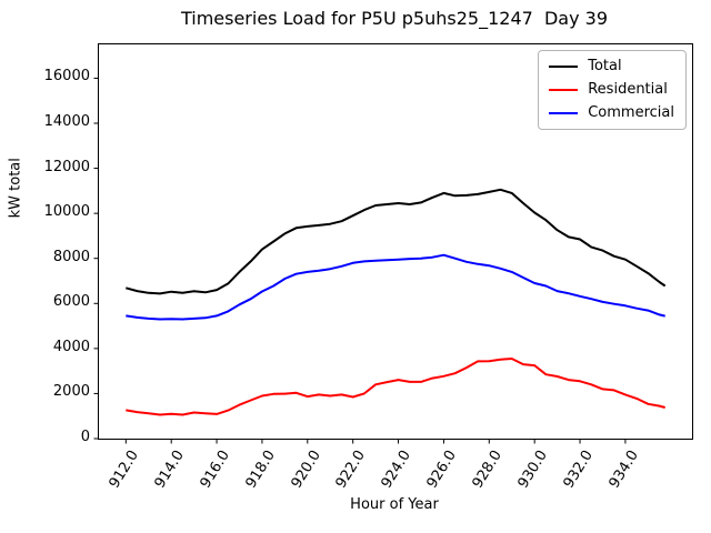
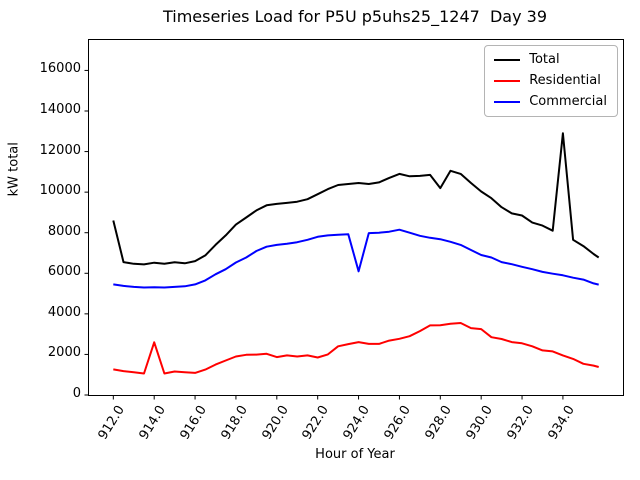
Total/912.0: 6700 -> 8600
Residential/914.0: 1100 -> 2600
Commercial/924.0: 8000 -> 6100
Total/928.0: 11000 -> 10200
Total/934.0: 8000 -> 12900
